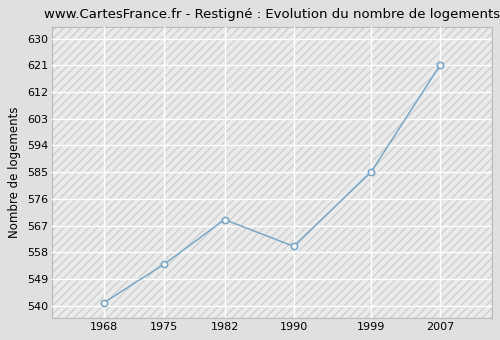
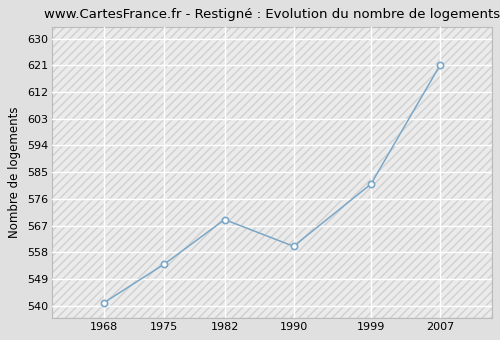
1999: 585 -> 581
